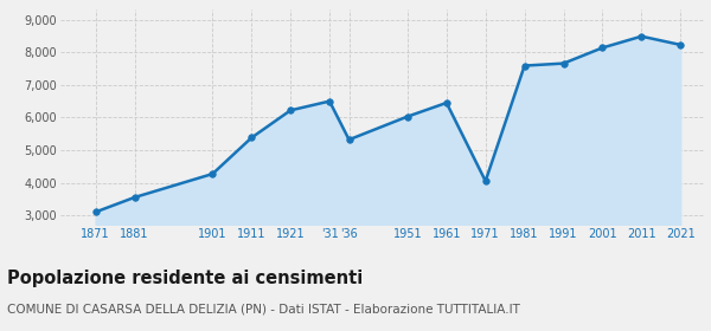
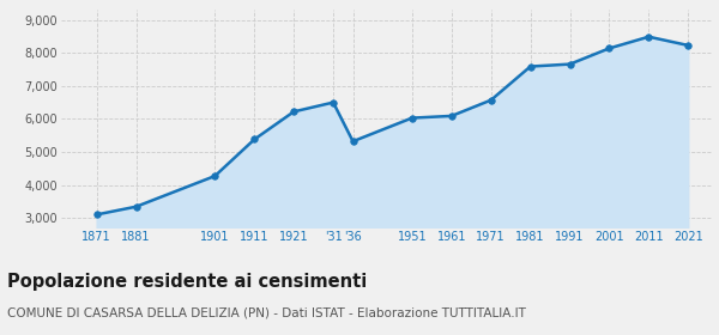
1881: 3,550 -> 3,340
1961: 6,450 -> 6,090
1971: 4,050 -> 6,570
